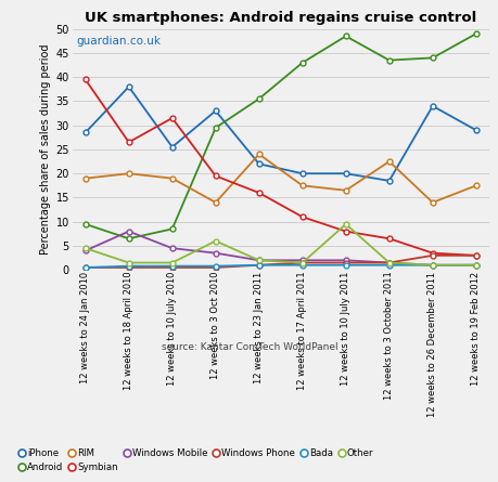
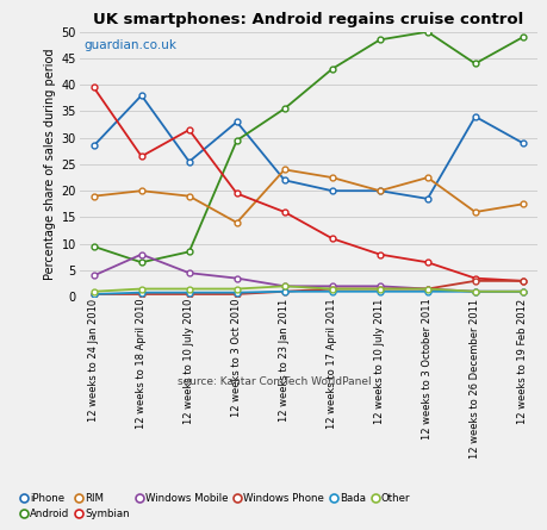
Other/12 weeks to 24 Jan 2010: 4.5 -> 1.0
Other/12 weeks to 3 Oct 2010: 6.0 -> 1.5
RIM/12 weeks to 17 April 2011: 17.5 -> 22.5
RIM/12 weeks to 10 July 2011: 16.5 -> 20.0
Other/12 weeks to 10 July 2011: 9.5 -> 1.5
Android/12 weeks to 3 October 2011: 43.5 -> 50.0
RIM/12 weeks to 26 December 2011: 14.0 -> 16.0
